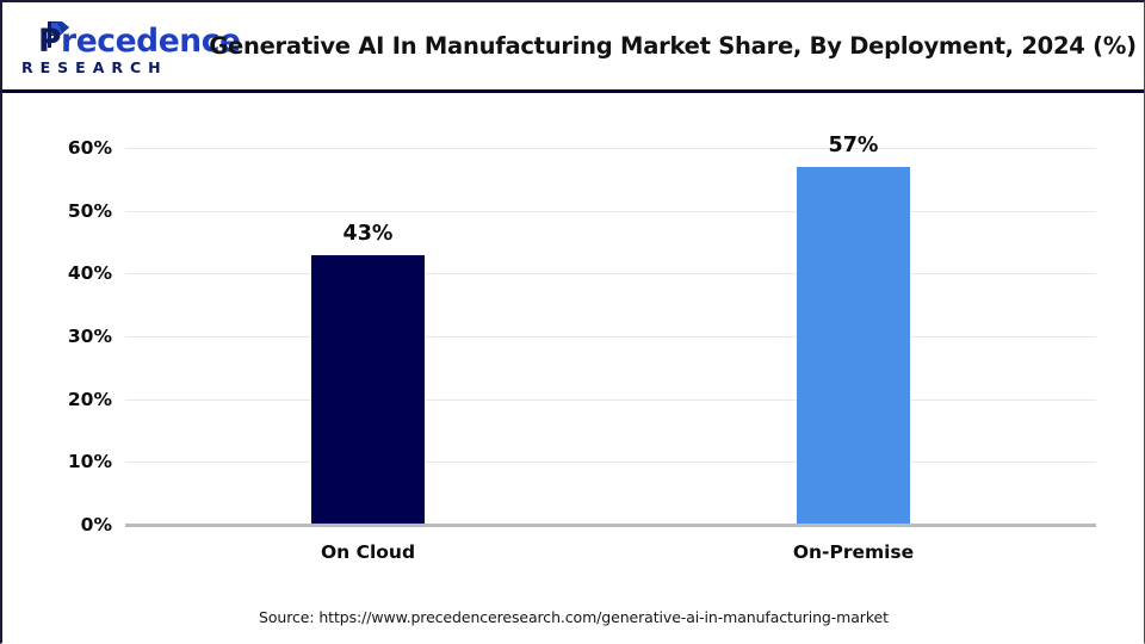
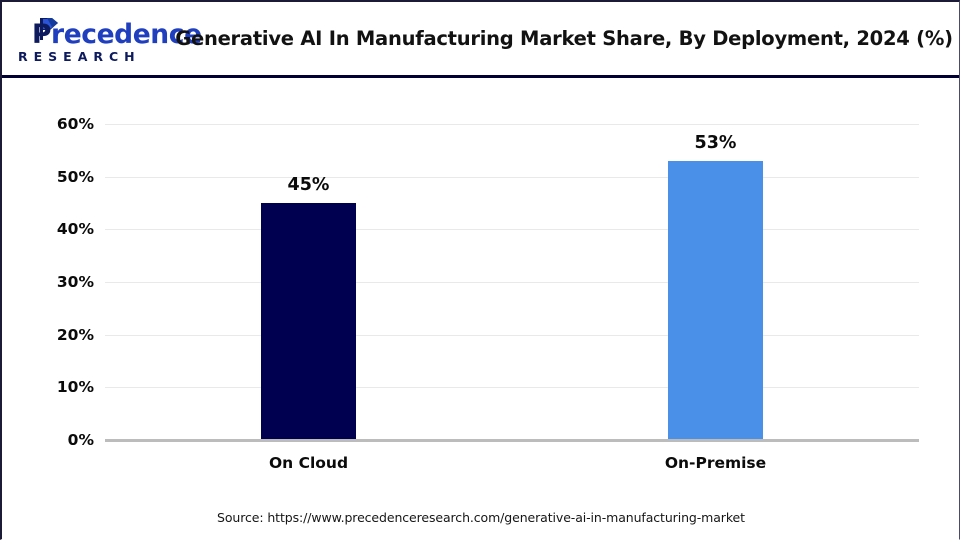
On Cloud: 43% -> 45%
On-Premise: 57% -> 53%
